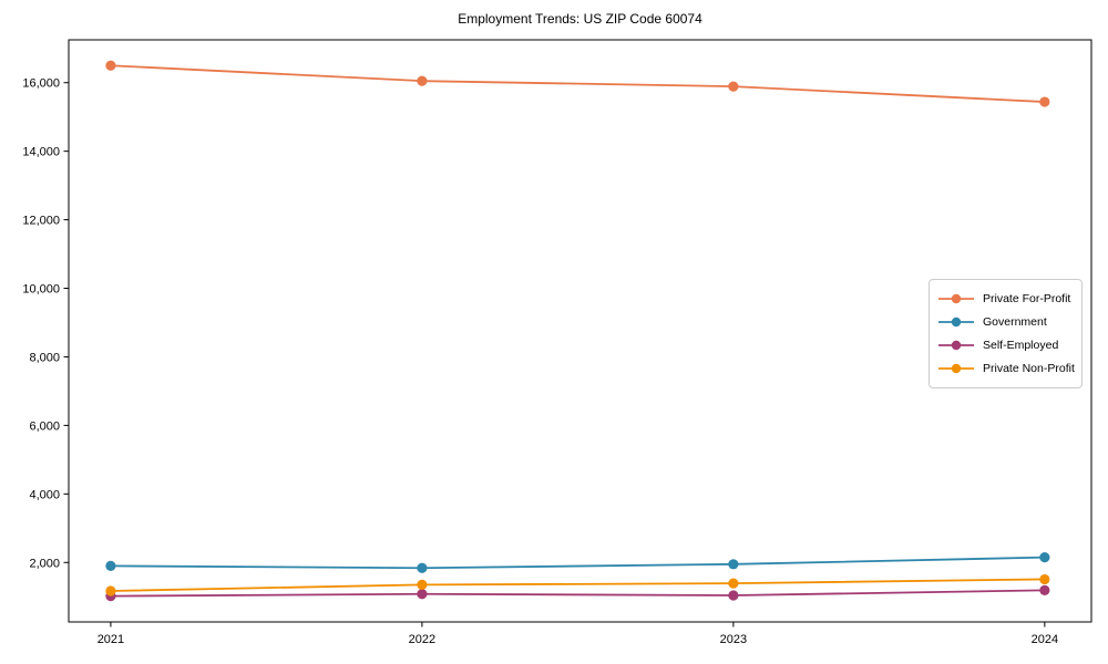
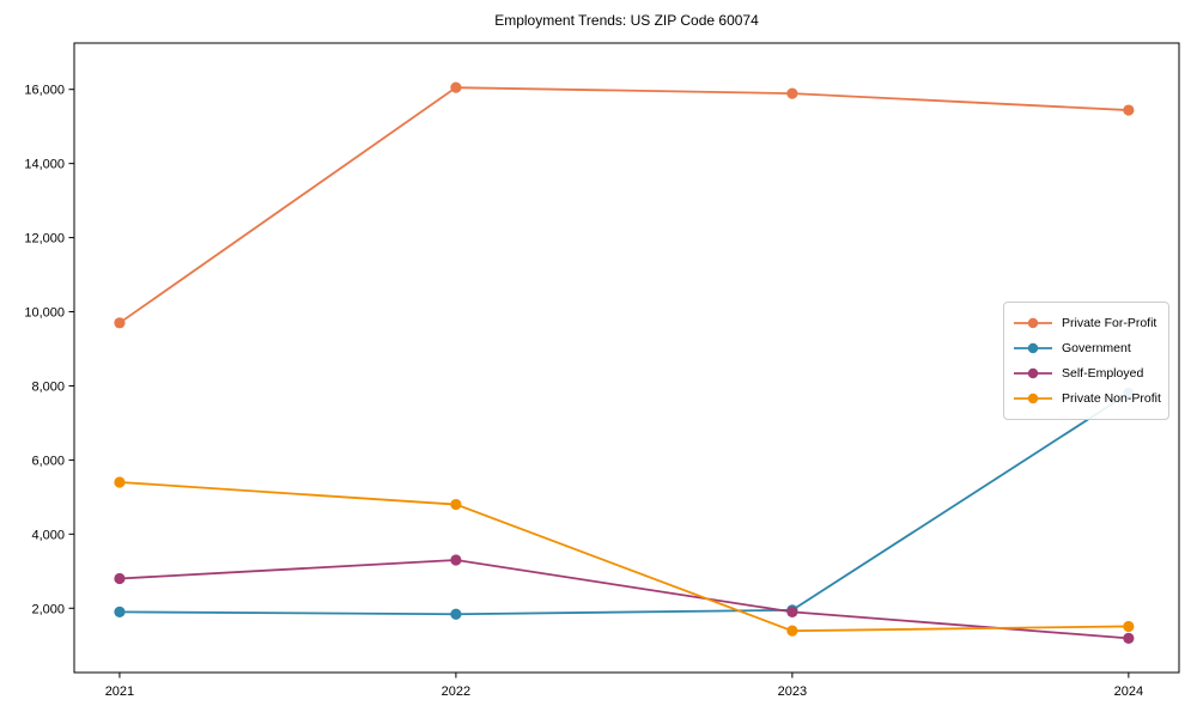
Private For-Profit/2021: 16500 -> 9700
Self-Employed/2021: 1000 -> 2800
Private Non-Profit/2021: 1200 -> 5400
Self-Employed/2022: 1100 -> 3300
Private Non-Profit/2022: 1400 -> 4800
Self-Employed/2023: 1000 -> 1900
Government/2024: 2200 -> 7800
